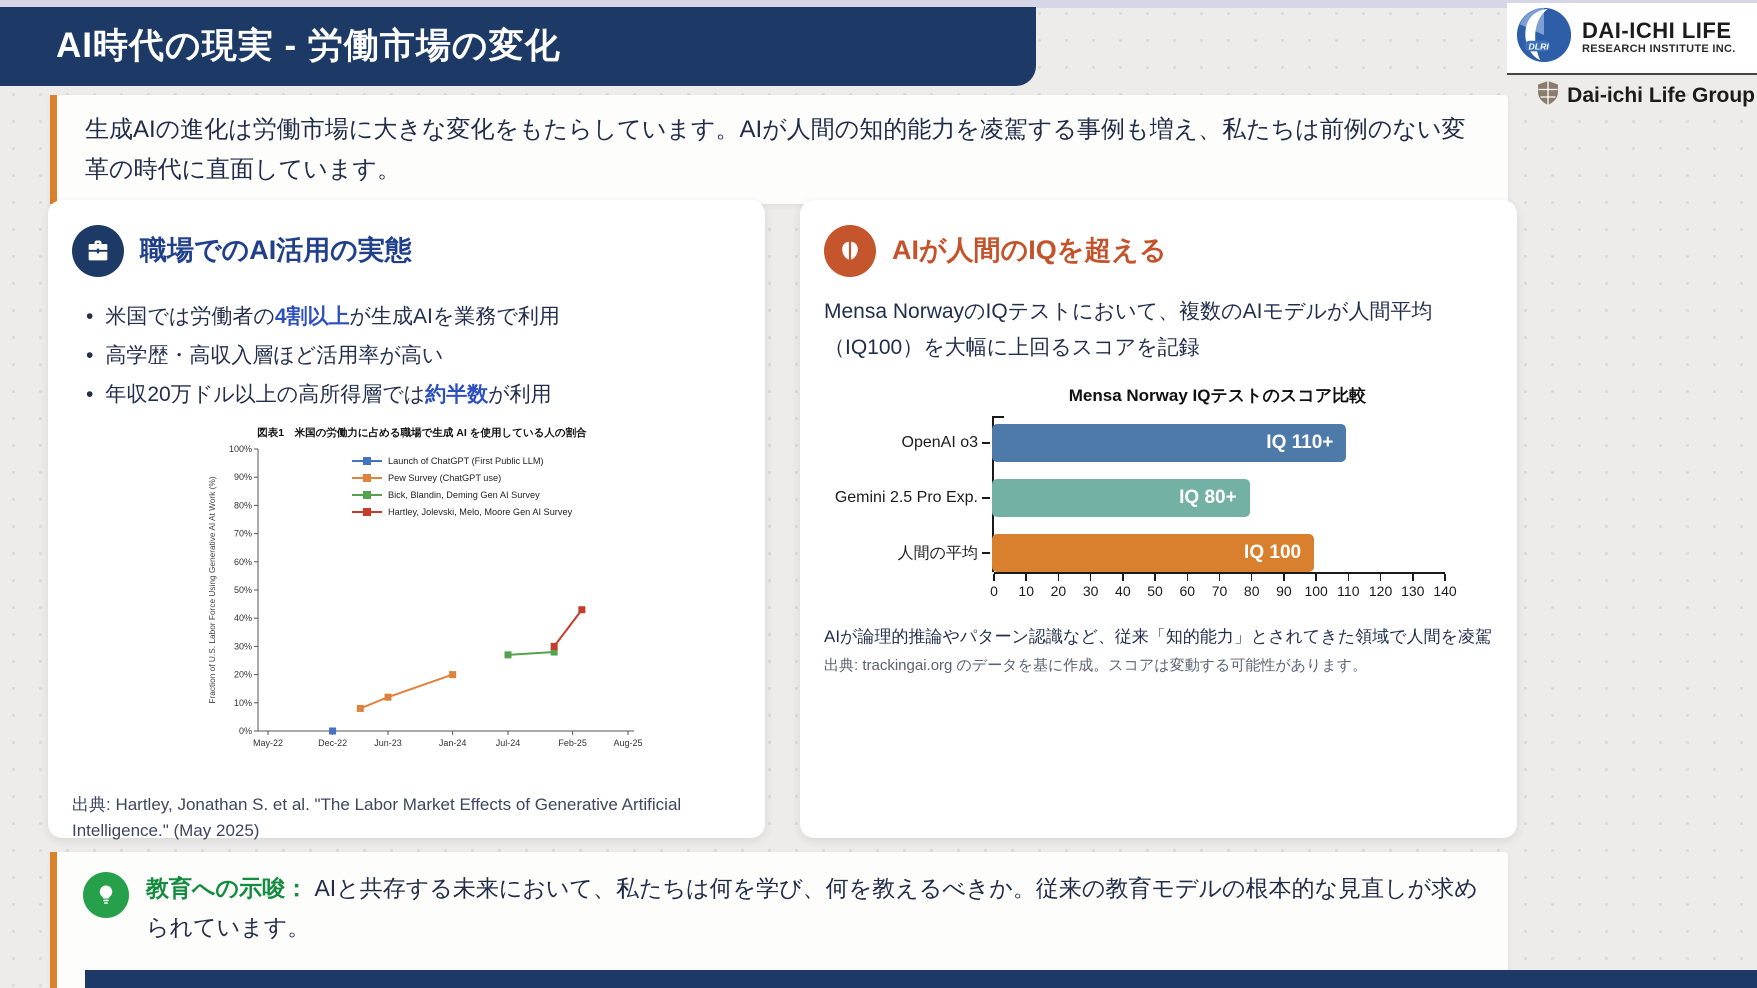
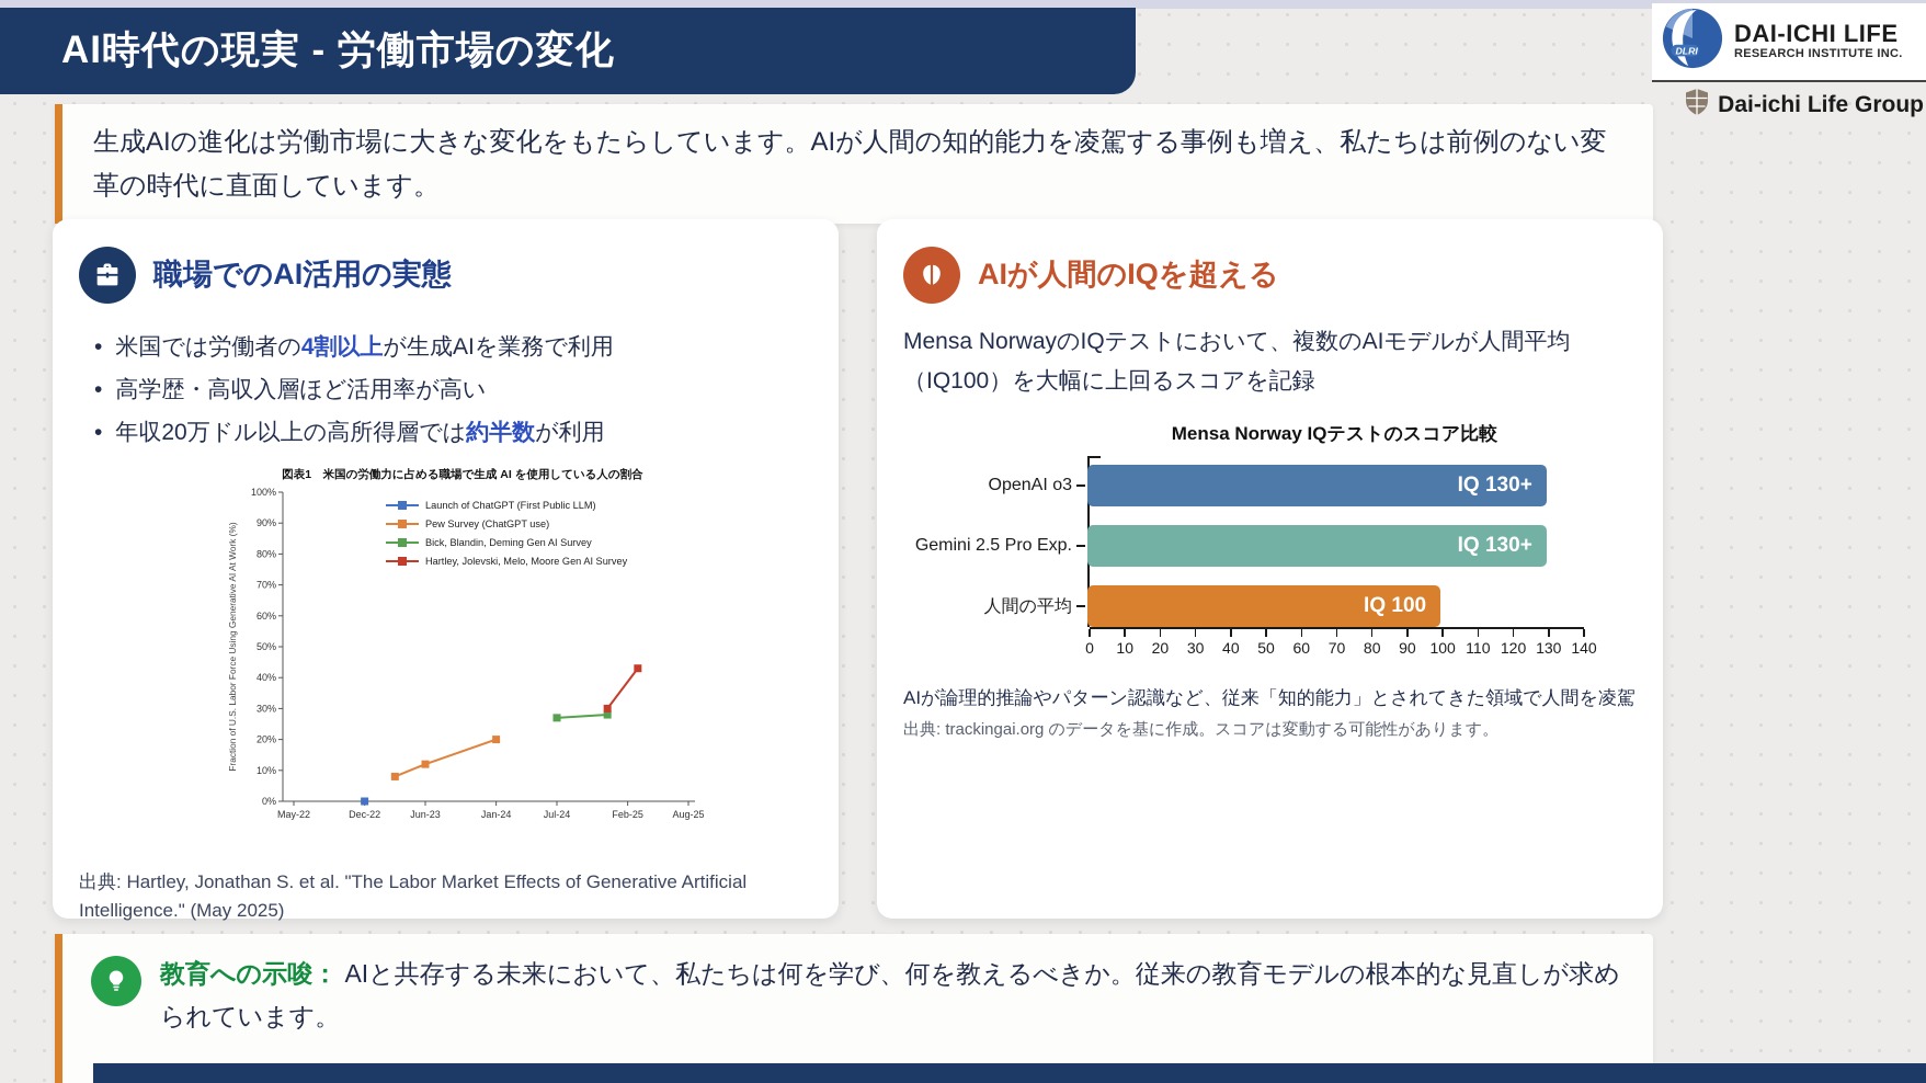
Mensa Norway IQテストのスコア比較/OpenAI o3: 110 -> 130
Mensa Norway IQテストのスコア比較/Gemini 2.5 Pro Exp.: 80 -> 130
